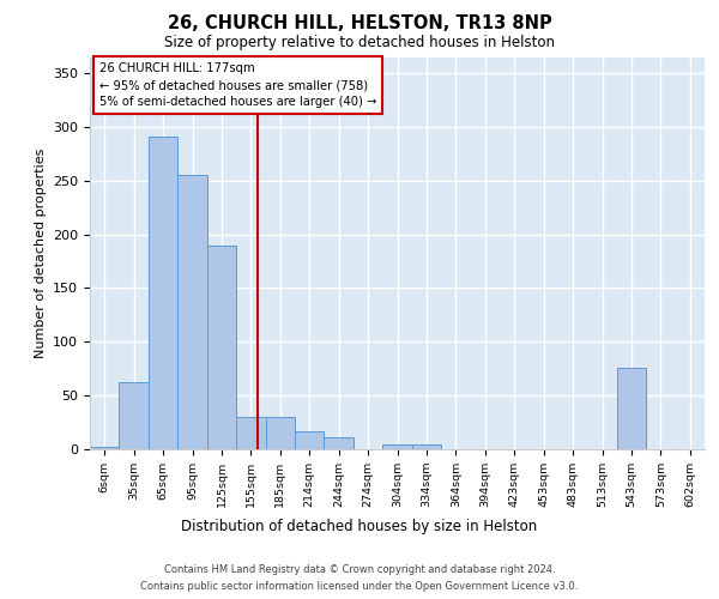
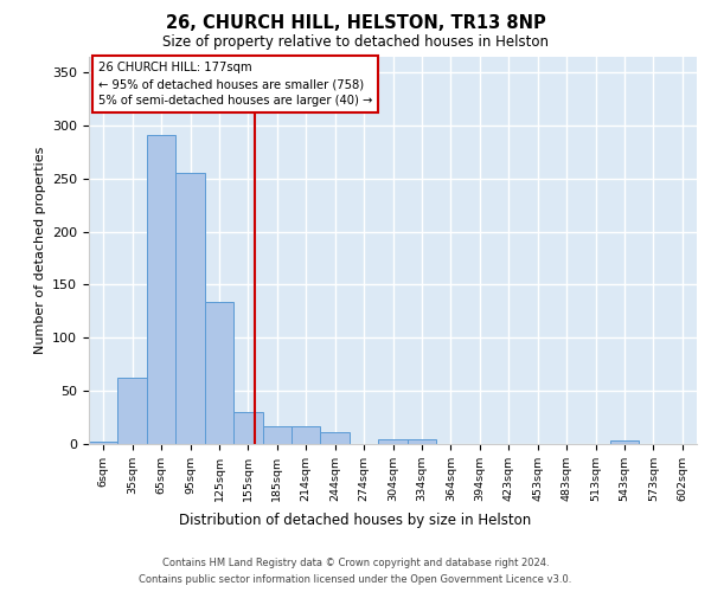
125sqm: 190 -> 134
185sqm: 30 -> 17
543sqm: 76 -> 3
